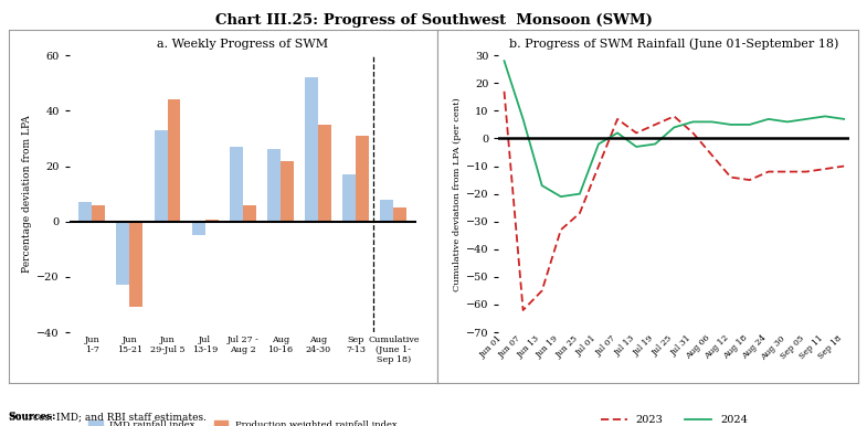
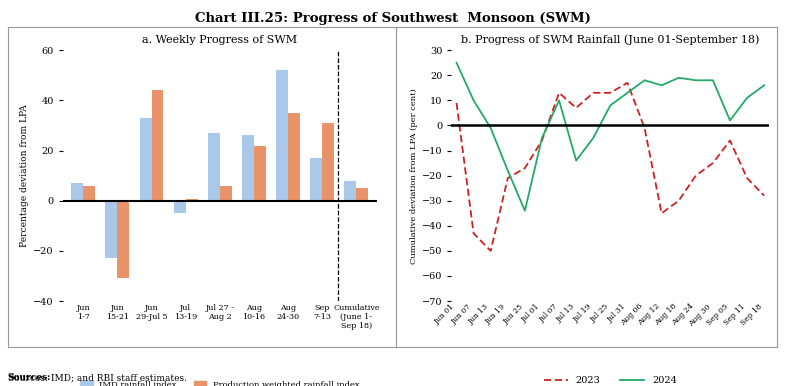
b. Progress of SWM Rainfall (June 01-September 18)/2023/Jun 01: 17 -> 9
b. Progress of SWM Rainfall (June 01-September 18)/2024/Jun 01: 28 -> 25
b. Progress of SWM Rainfall (June 01-September 18)/2023/Jun 07: -62 -> -43
b. Progress of SWM Rainfall (June 01-September 18)/2024/Jun 07: 7 -> 10
b. Progress of SWM Rainfall (June 01-September 18)/2023/Jun 13: -55 -> -50
b. Progress of SWM Rainfall (June 01-September 18)/2024/Jun 13: -17 -> -1
b. Progress of SWM Rainfall (June 01-September 18)/2023/Jun 19: -33 -> -21
b. Progress of SWM Rainfall (June 01-September 18)/2024/Jun 19: -21 -> -18
b. Progress of SWM Rainfall (June 01-September 18)/2023/Jun 25: -27 -> -17
b. Progress of SWM Rainfall (June 01-September 18)/2024/Jun 25: -20 -> -34
b. Progress of SWM Rainfall (June 01-September 18)/2023/Jul 01: -10 -> -6
b. Progress of SWM Rainfall (June 01-September 18)/2024/Jul 01: -2 -> -5
b. Progress of SWM Rainfall (June 01-September 18)/2023/Jul 07: 7 -> 13
b. Progress of SWM Rainfall (June 01-September 18)/2024/Jul 07: 2 -> 10
b. Progress of SWM Rainfall (June 01-September 18)/2023/Jul 13: 2 -> 7
b. Progress of SWM Rainfall (June 01-September 18)/2024/Jul 13: -3 -> -14
b. Progress of SWM Rainfall (June 01-September 18)/2023/Jul 19: 5 -> 13
b. Progress of SWM Rainfall (June 01-September 18)/2024/Jul 19: -2 -> -5
b. Progress of SWM Rainfall (June 01-September 18)/2023/Jul 25: 8 -> 13
b. Progress of SWM Rainfall (June 01-September 18)/2024/Jul 25: 4 -> 8
b. Progress of SWM Rainfall (June 01-September 18)/2023/Jul 31: 2 -> 17
b. Progress of SWM Rainfall (June 01-September 18)/2024/Jul 31: 6 -> 13
b. Progress of SWM Rainfall (June 01-September 18)/2023/Aug 06: -6 -> -1
b. Progress of SWM Rainfall (June 01-September 18)/2024/Aug 06: 6 -> 18
b. Progress of SWM Rainfall (June 01-September 18)/2023/Aug 12: -14 -> -35
b. Progress of SWM Rainfall (June 01-September 18)/2024/Aug 12: 5 -> 16
b. Progress of SWM Rainfall (June 01-September 18)/2023/Aug 18: -15 -> -30
b. Progress of SWM Rainfall (June 01-September 18)/2024/Aug 18: 5 -> 19
b. Progress of SWM Rainfall (June 01-September 18)/2023/Aug 24: -12 -> -20
b. Progress of SWM Rainfall (June 01-September 18)/2024/Aug 24: 7 -> 18
b. Progress of SWM Rainfall (June 01-September 18)/2023/Aug 30: -12 -> -15
b. Progress of SWM Rainfall (June 01-September 18)/2024/Aug 30: 6 -> 18
b. Progress of SWM Rainfall (June 01-September 18)/2023/Sep 05: -12 -> -6
b. Progress of SWM Rainfall (June 01-September 18)/2024/Sep 05: 7 -> 2
b. Progress of SWM Rainfall (June 01-September 18)/2023/Sep 11: -11 -> -21
b. Progress of SWM Rainfall (June 01-September 18)/2024/Sep 11: 8 -> 11
b. Progress of SWM Rainfall (June 01-September 18)/2023/Sep 18: -10 -> -28
b. Progress of SWM Rainfall (June 01-September 18)/2024/Sep 18: 7 -> 16
